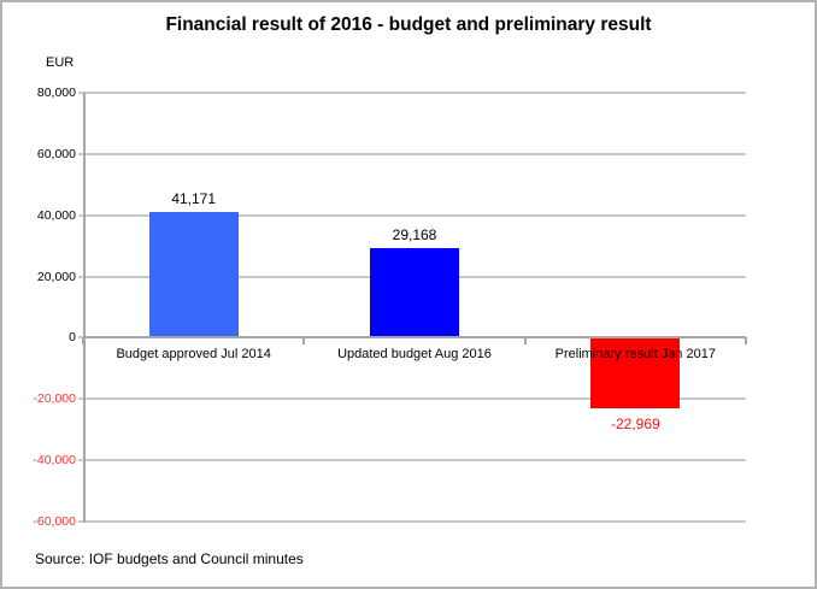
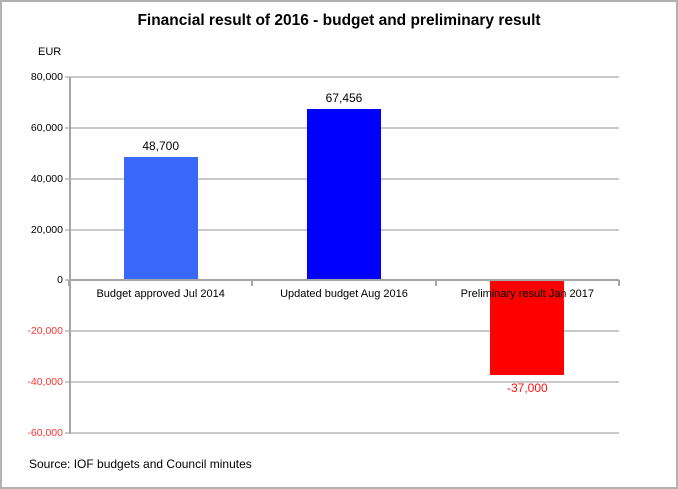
Budget approved Jul 2014: 41,171 -> 48,700
Updated budget Aug 2016: 29,168 -> 67,456
Preliminary result Jan 2017: -22,969 -> -37,000
